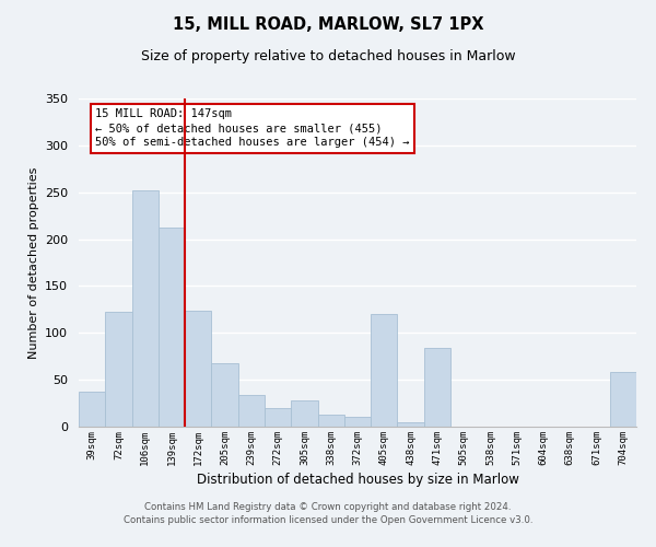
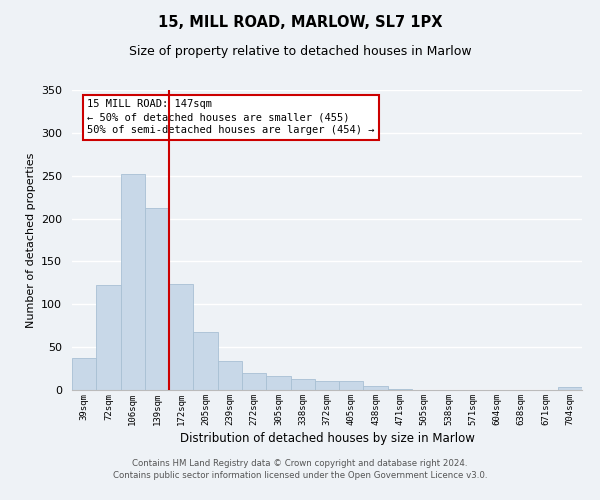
305sqm: 28 -> 16
405sqm: 120 -> 10
471sqm: 84 -> 1
704sqm: 58 -> 4
